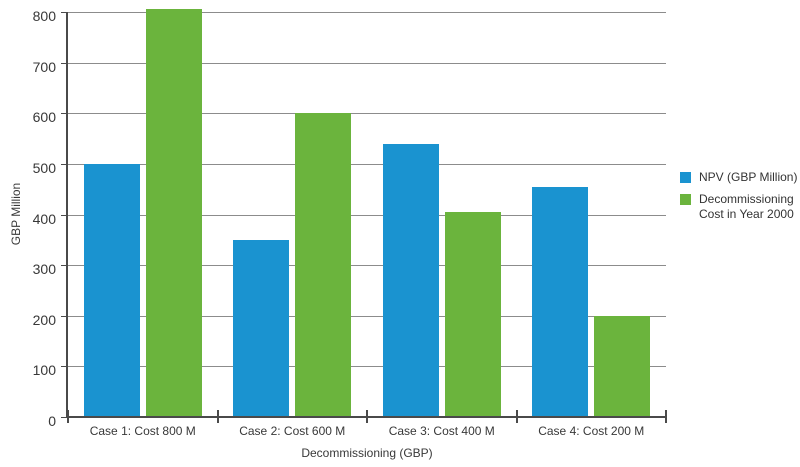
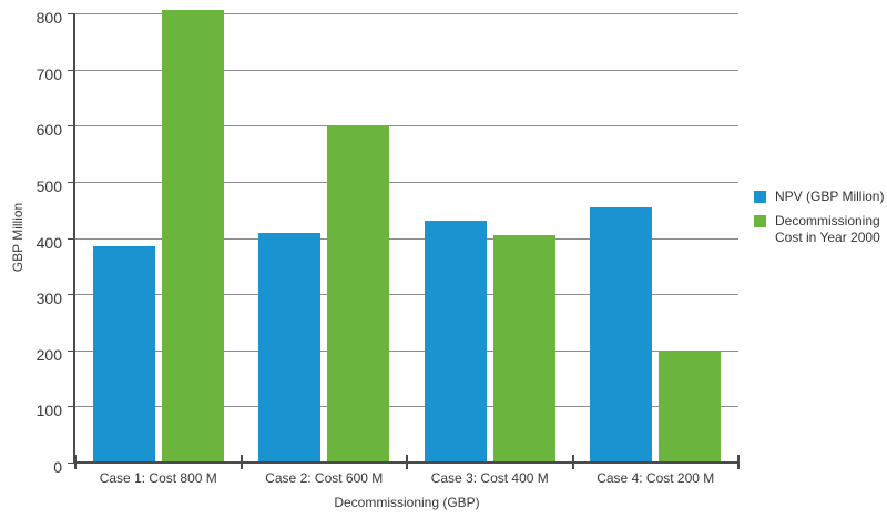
NPV (GBP Million)/Case 1: Cost 800 M: 500 -> 380
NPV (GBP Million)/Case 2: Cost 600 M: 350 -> 410
NPV (GBP Million)/Case 3: Cost 400 M: 540 -> 430
